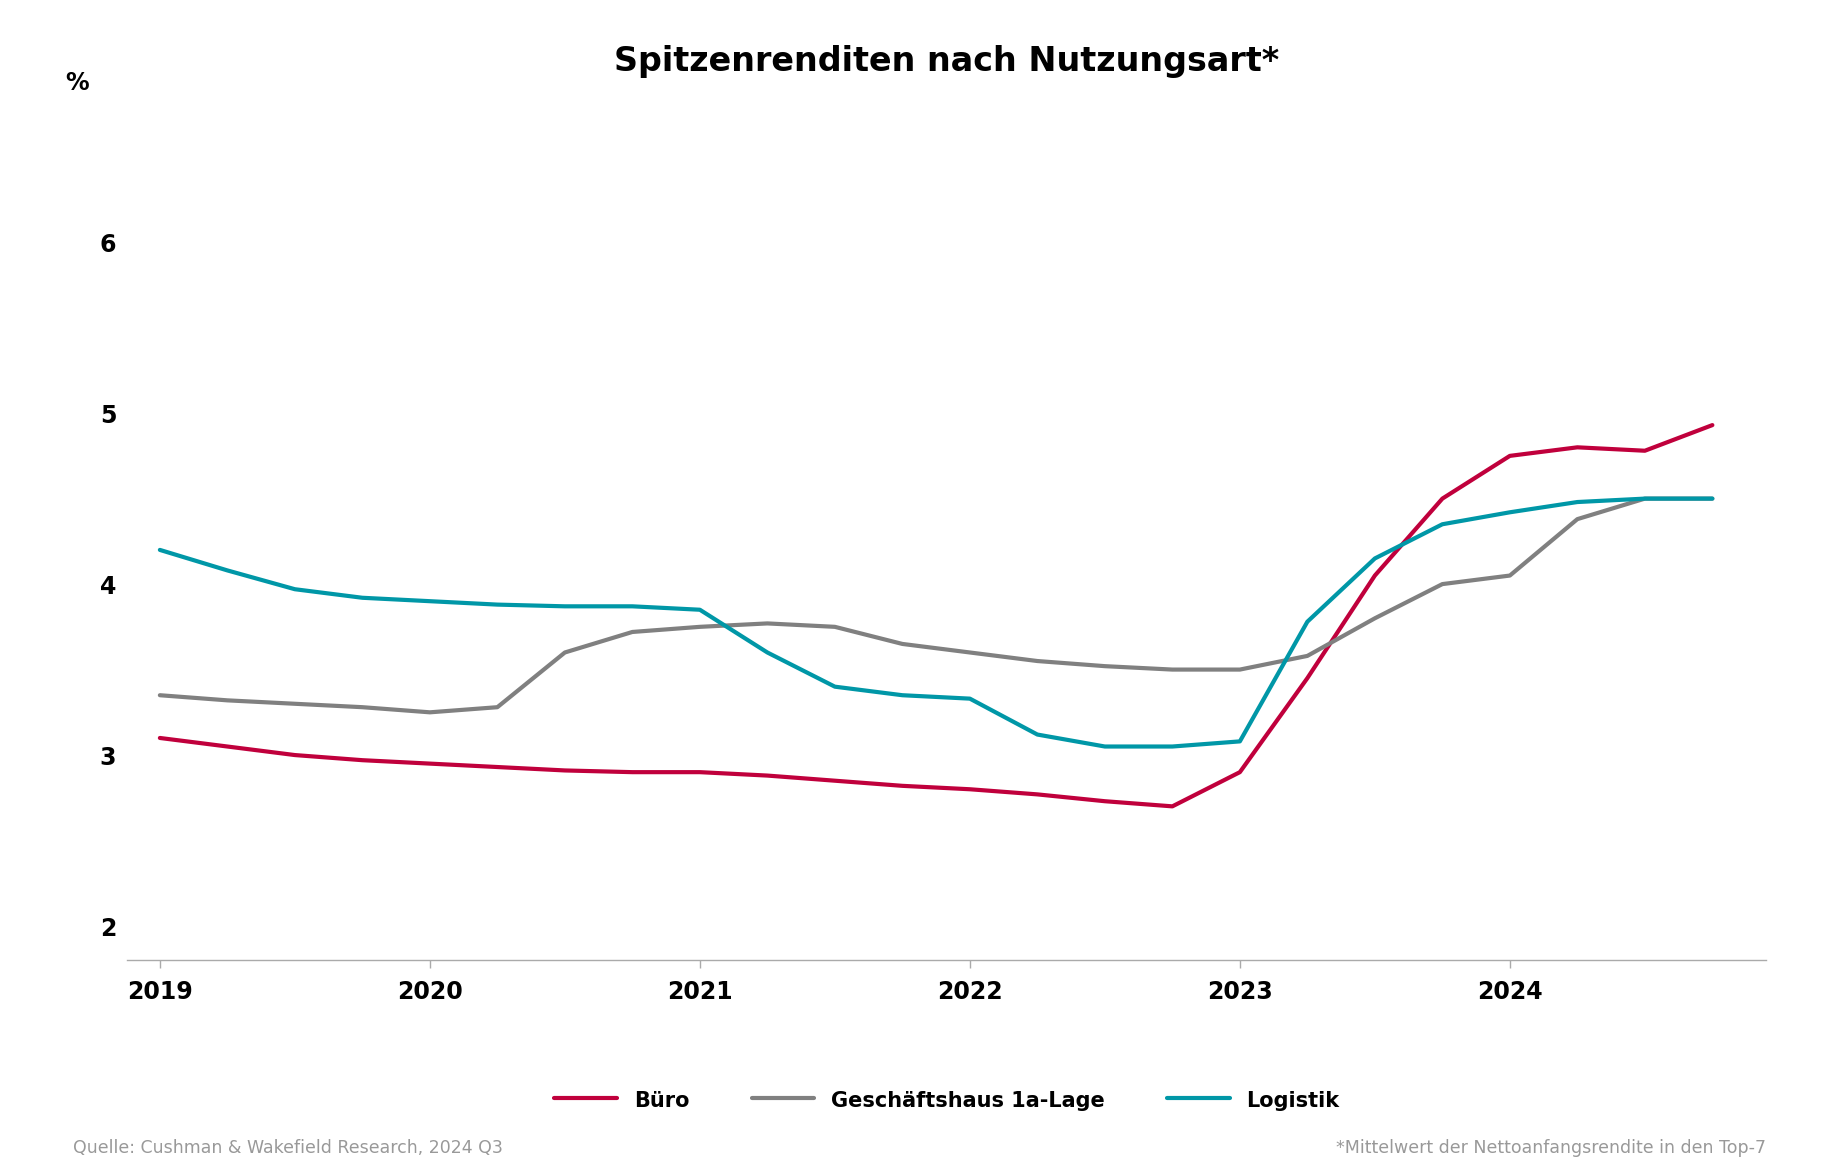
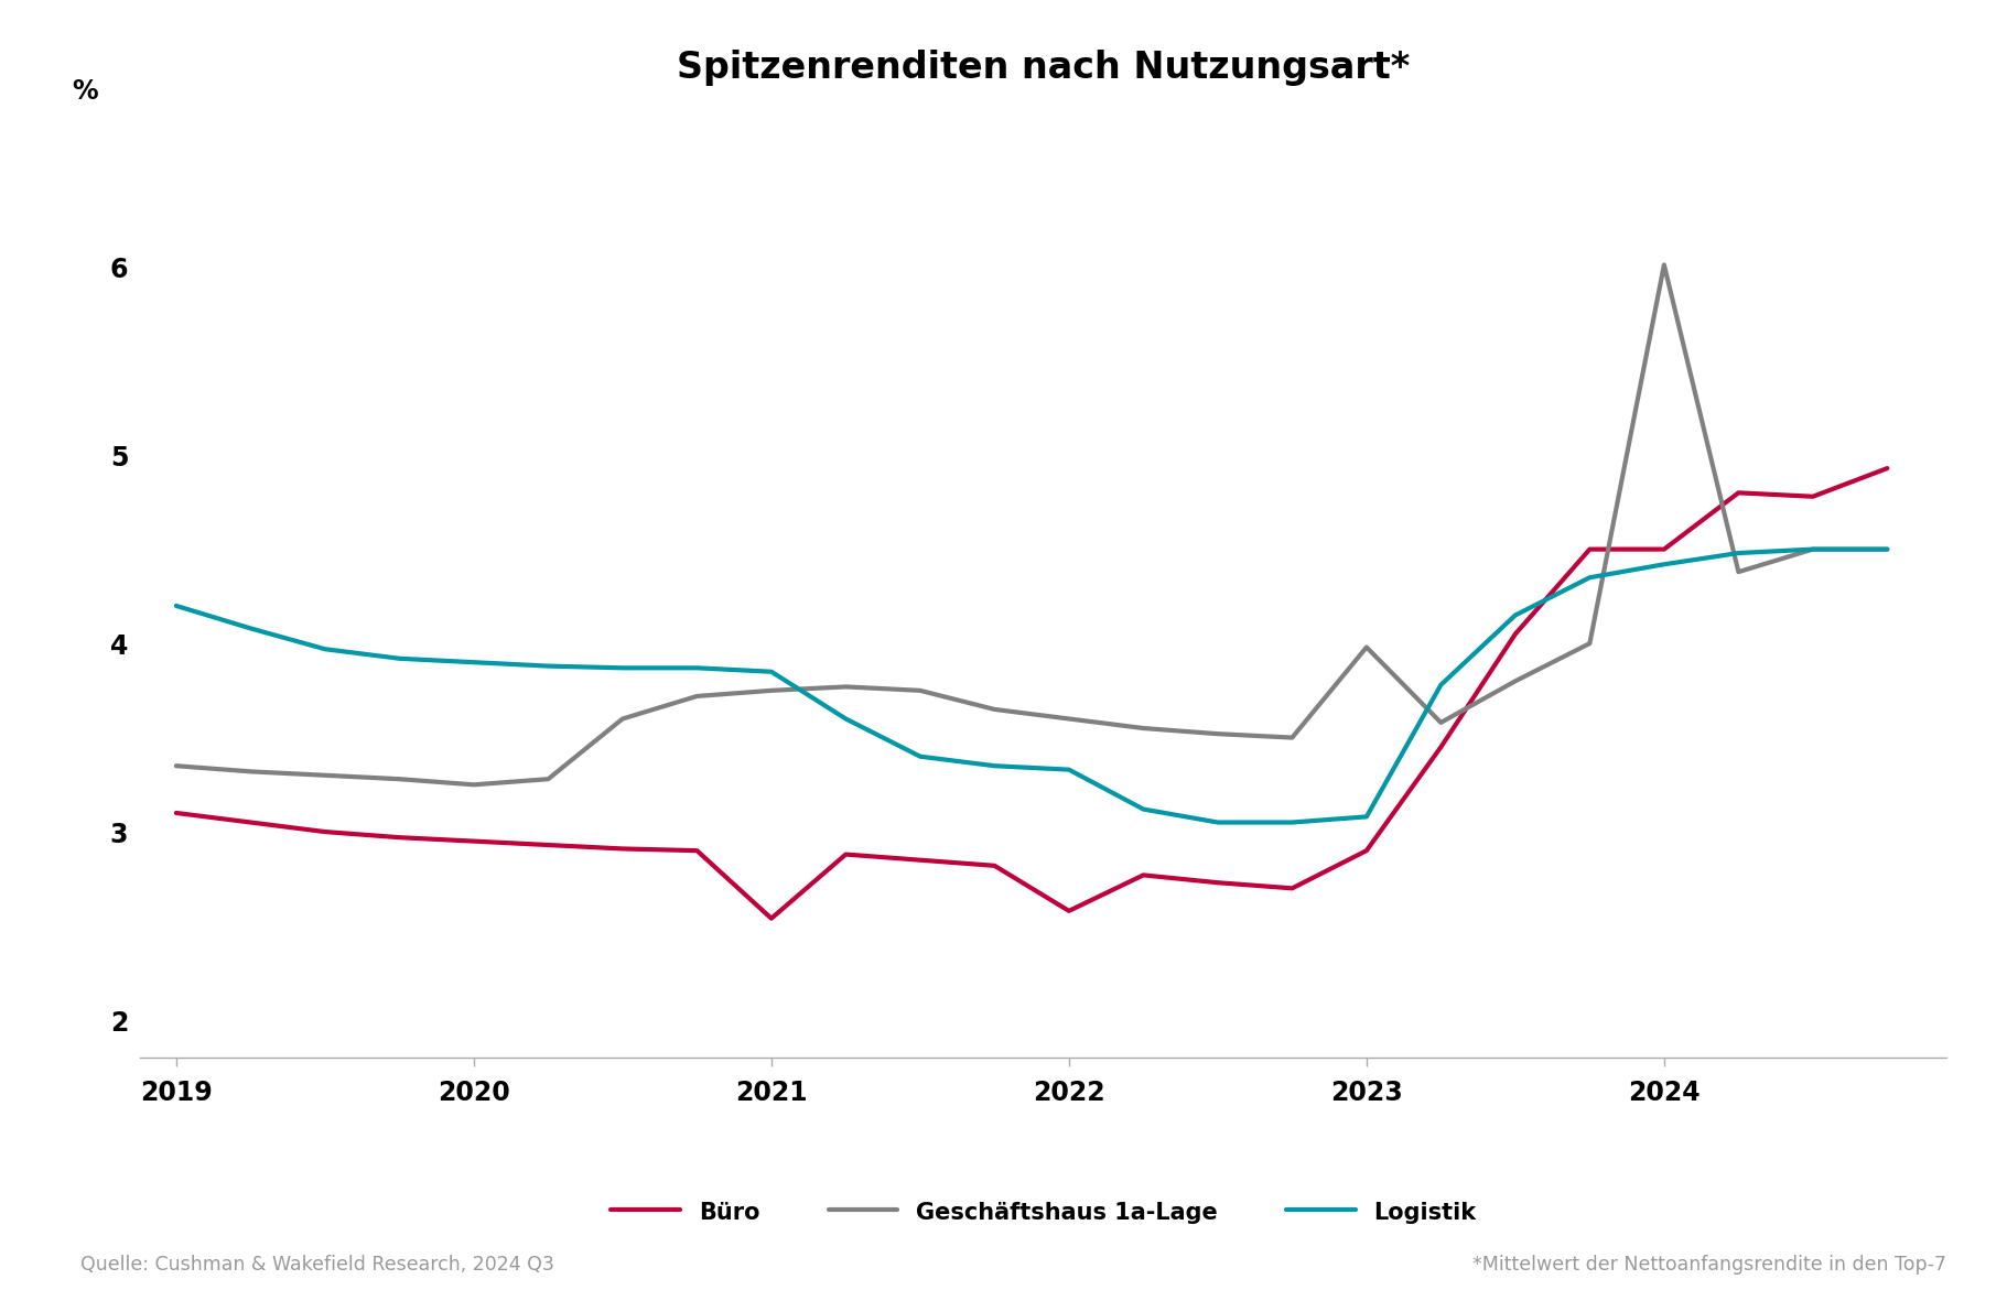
Büro/2021: 2.90 -> 2.54
Büro/2022: 2.80 -> 2.58
Geschäftshaus 1a-Lage/2023: 3.50 -> 3.98
Büro/2024: 4.75 -> 4.50
Geschäftshaus 1a-Lage/2024: 4.05 -> 6.01
